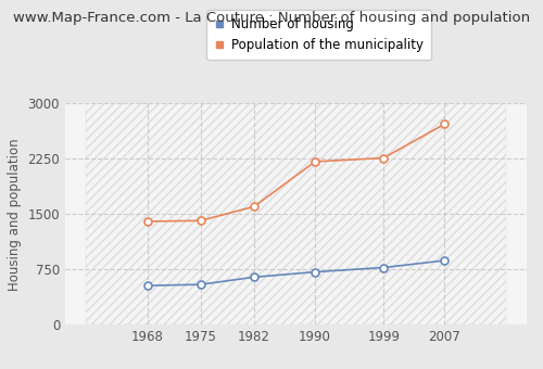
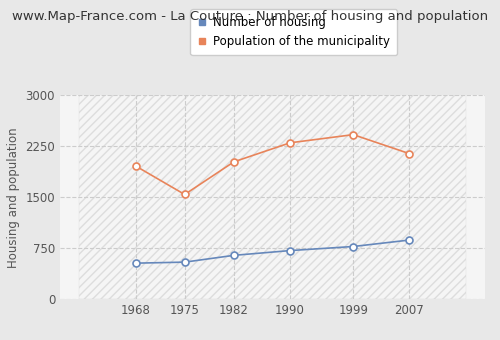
Population of the municipality/1968: 1400 -> 1960
Population of the municipality/1975: 1410 -> 1540
Population of the municipality/1982: 1600 -> 2020
Population of the municipality/1990: 2210 -> 2300
Population of the municipality/1999: 2260 -> 2420
Population of the municipality/2007: 2720 -> 2140
